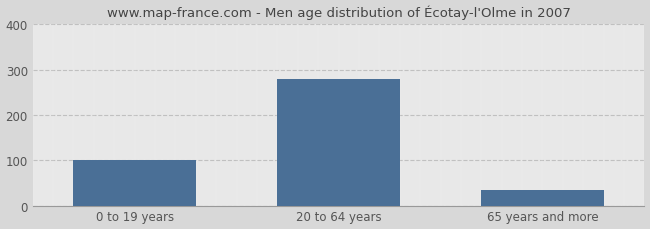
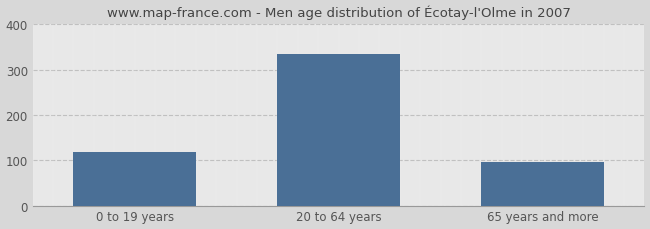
0 to 19 years: 100 -> 118
20 to 64 years: 280 -> 335
65 years and more: 35 -> 96
